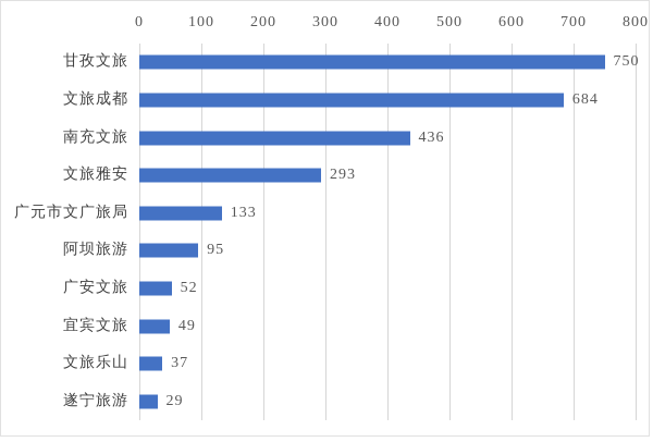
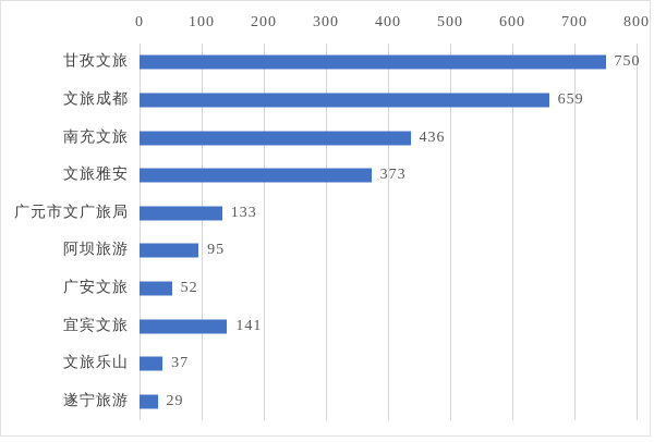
文旅成都: 684 -> 659
文旅雅安: 293 -> 373
宜宾文旅: 49 -> 141
